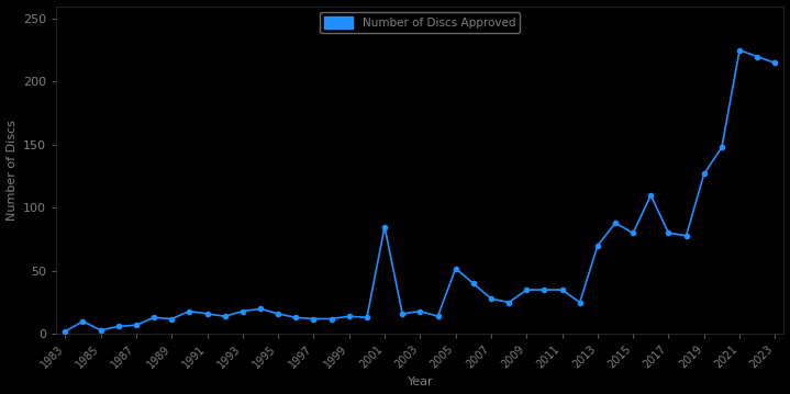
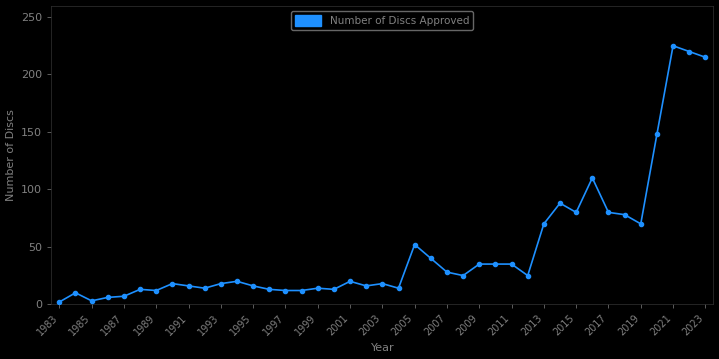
2001: 85 -> 20
2019: 127 -> 70
